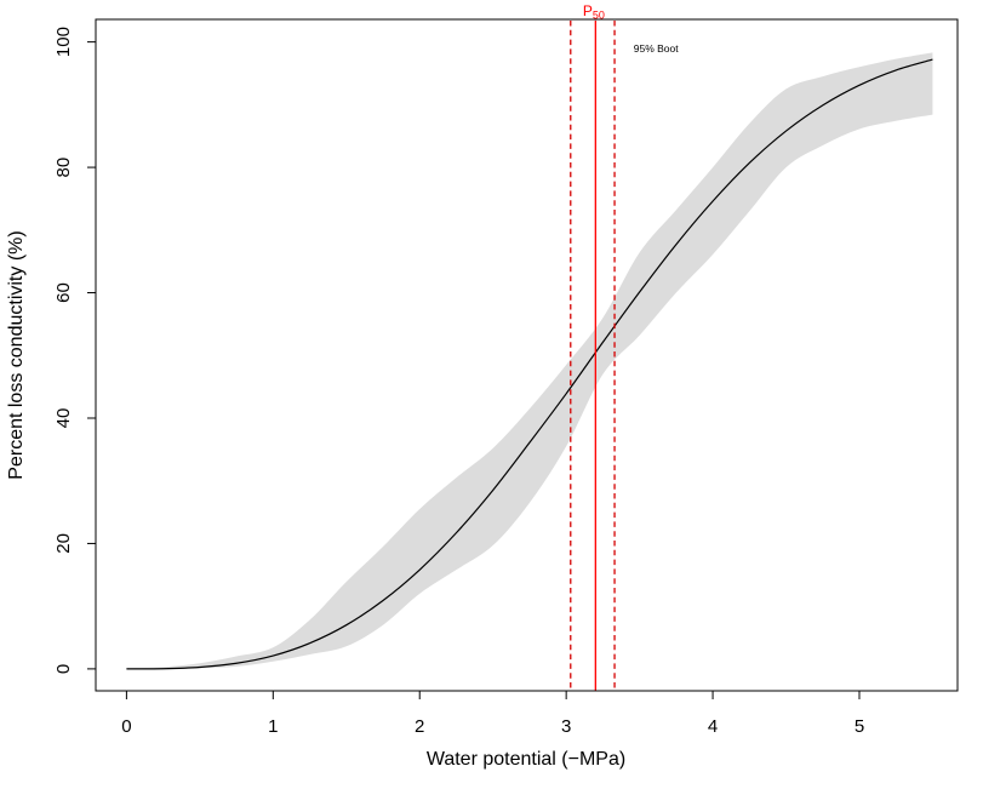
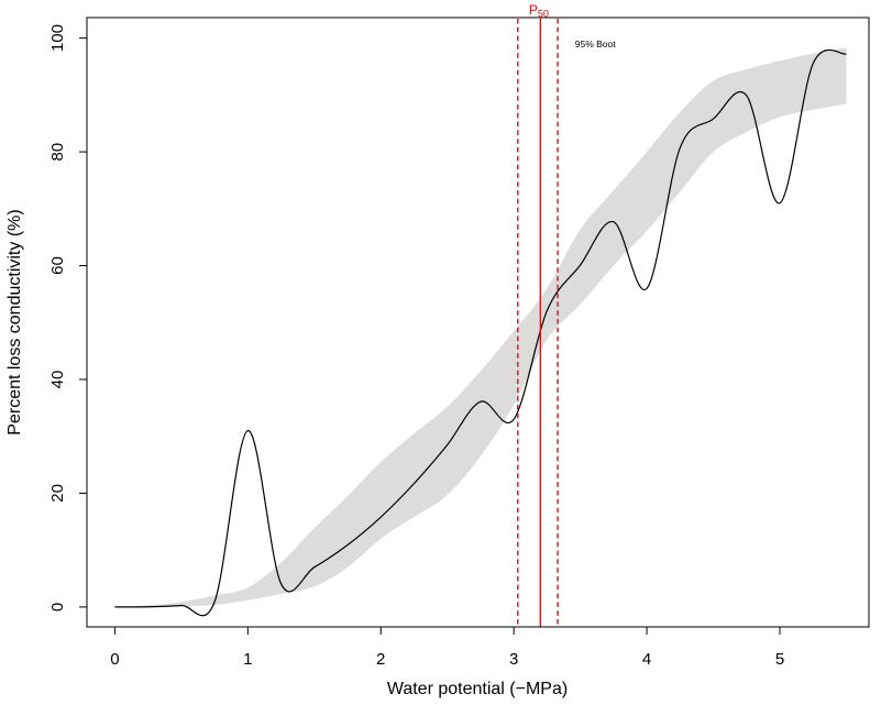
1: 2 -> 31
3: 44 -> 33
4: 75 -> 56
5: 93 -> 71
